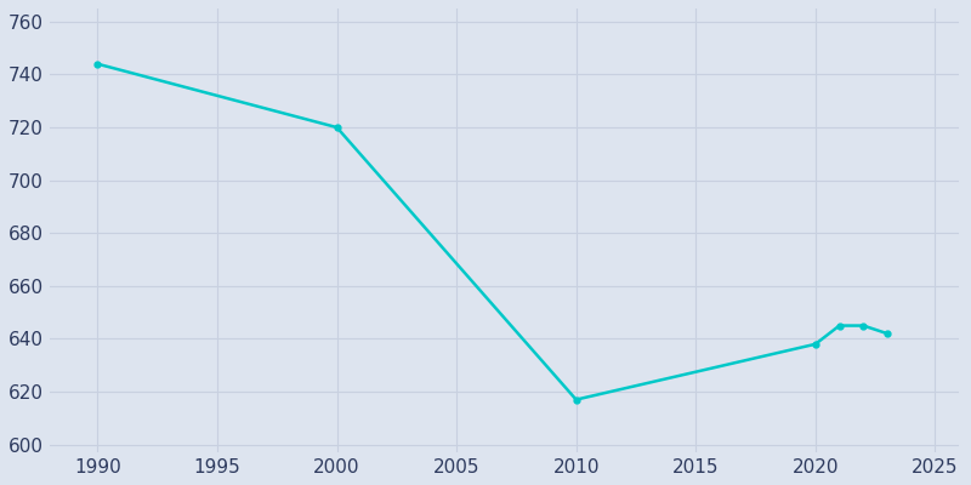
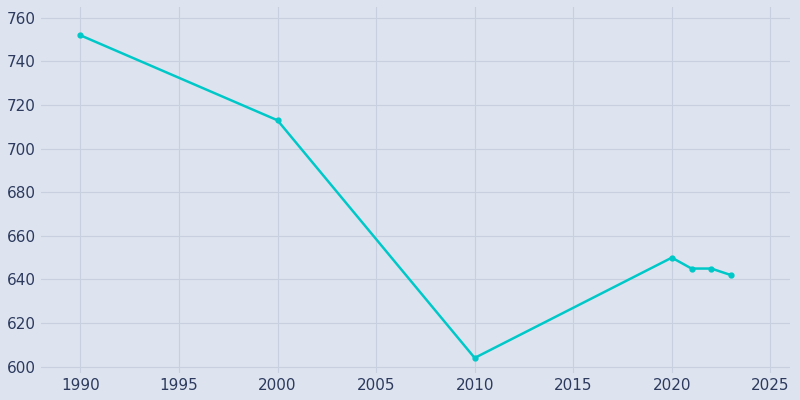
1990: 744 -> 752
2000: 720 -> 713
2010: 617 -> 604
2020: 638 -> 650
